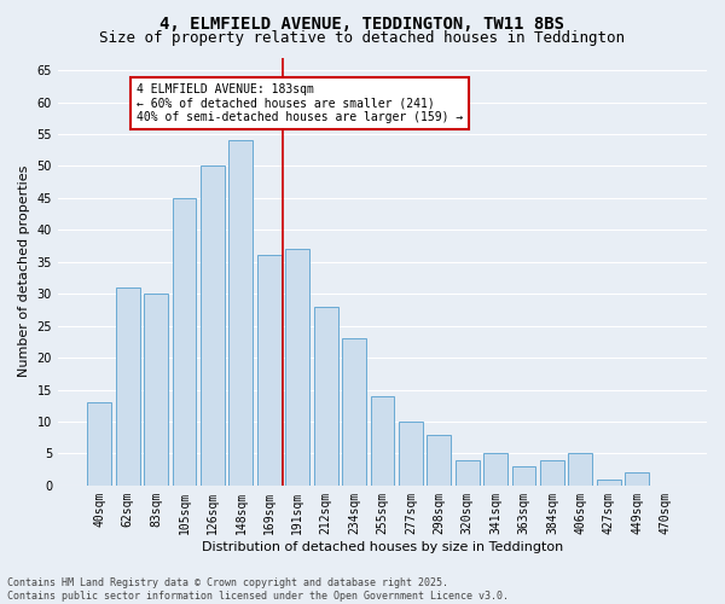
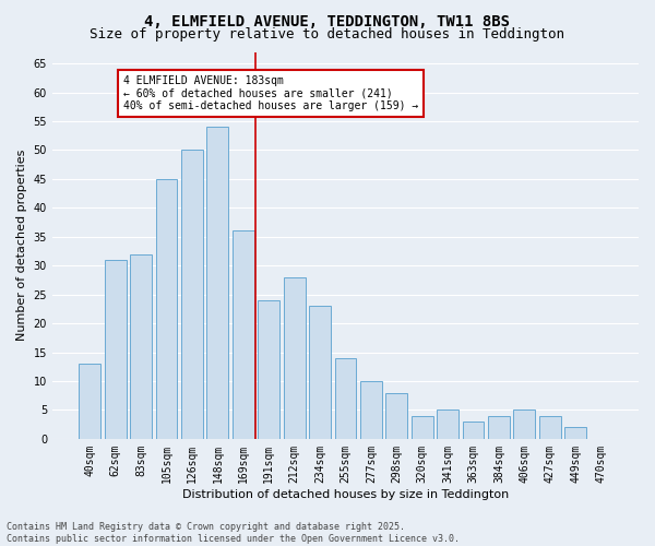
83sqm: 30 -> 32
191sqm: 37 -> 24
427sqm: 1 -> 4
